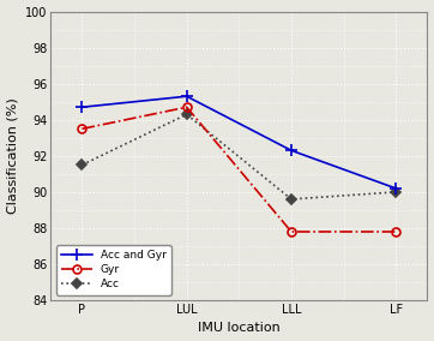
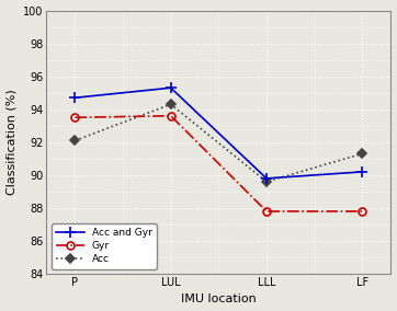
Acc/P: 91.5 -> 92.1
Gyr/LUL: 94.7 -> 93.6
Acc and Gyr/LLL: 92.3 -> 89.8
Acc/LF: 90.0 -> 91.3
